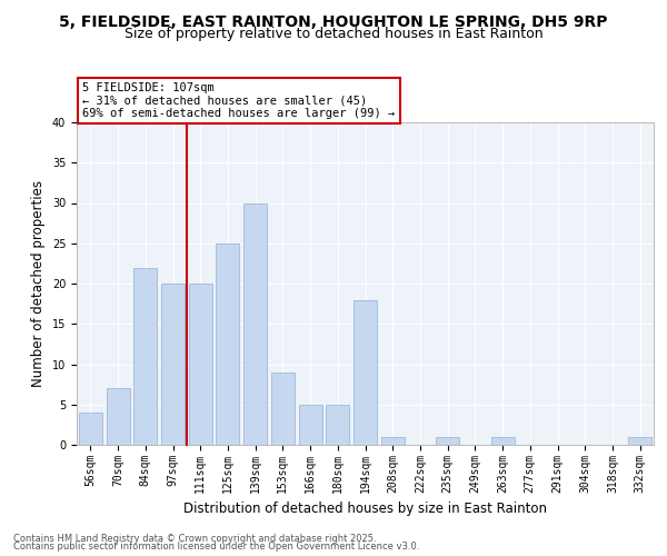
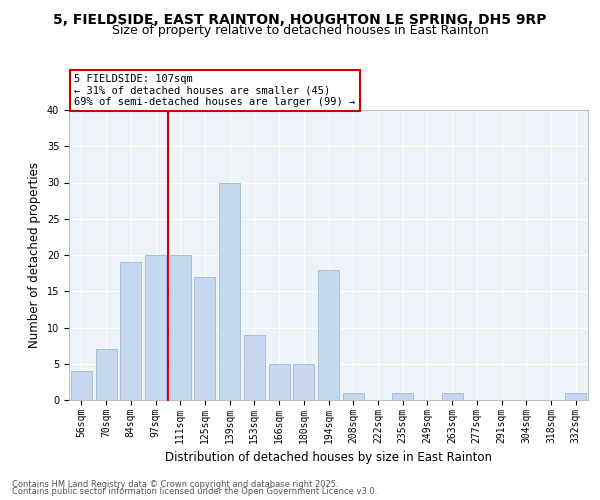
84sqm: 22 -> 19
125sqm: 25 -> 17
